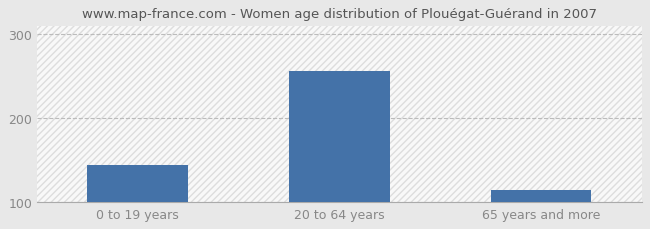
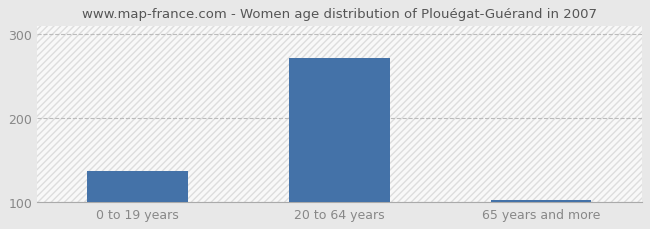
0 to 19 years: 144 -> 137
20 to 64 years: 256 -> 272
65 years and more: 114 -> 102
